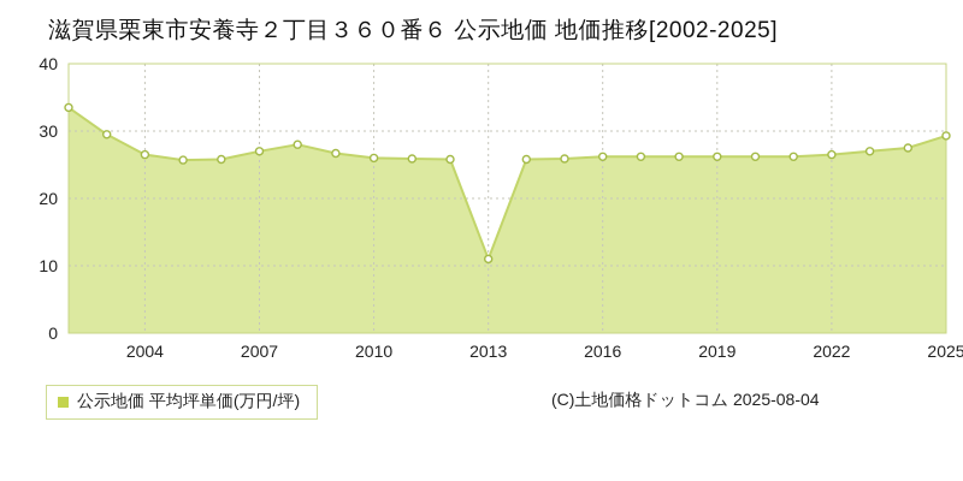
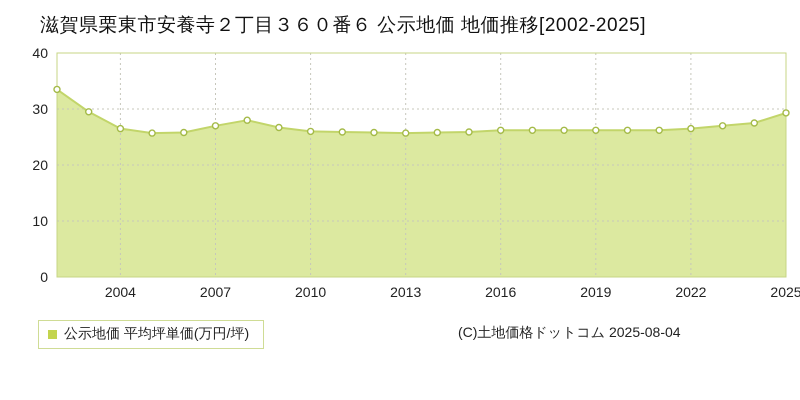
2013: 11 -> 26
